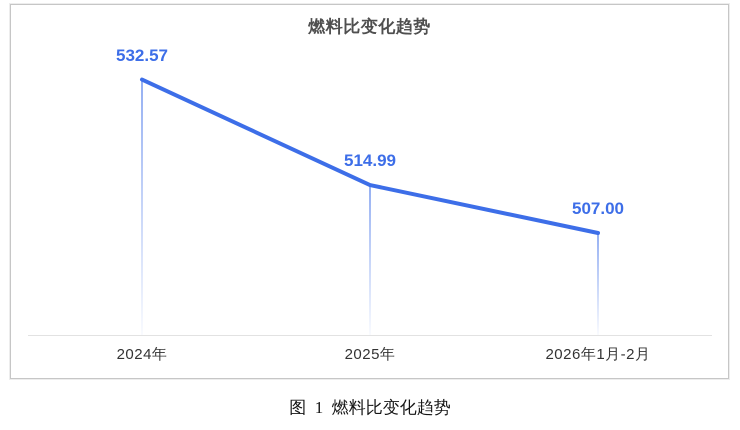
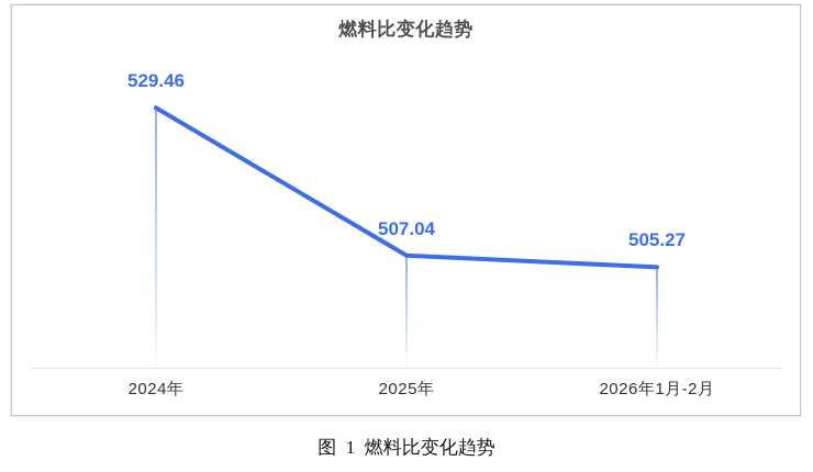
2024年: 532.57 -> 529.46
2025年: 514.99 -> 507.04
2026年1月-2月: 507.00 -> 505.27
